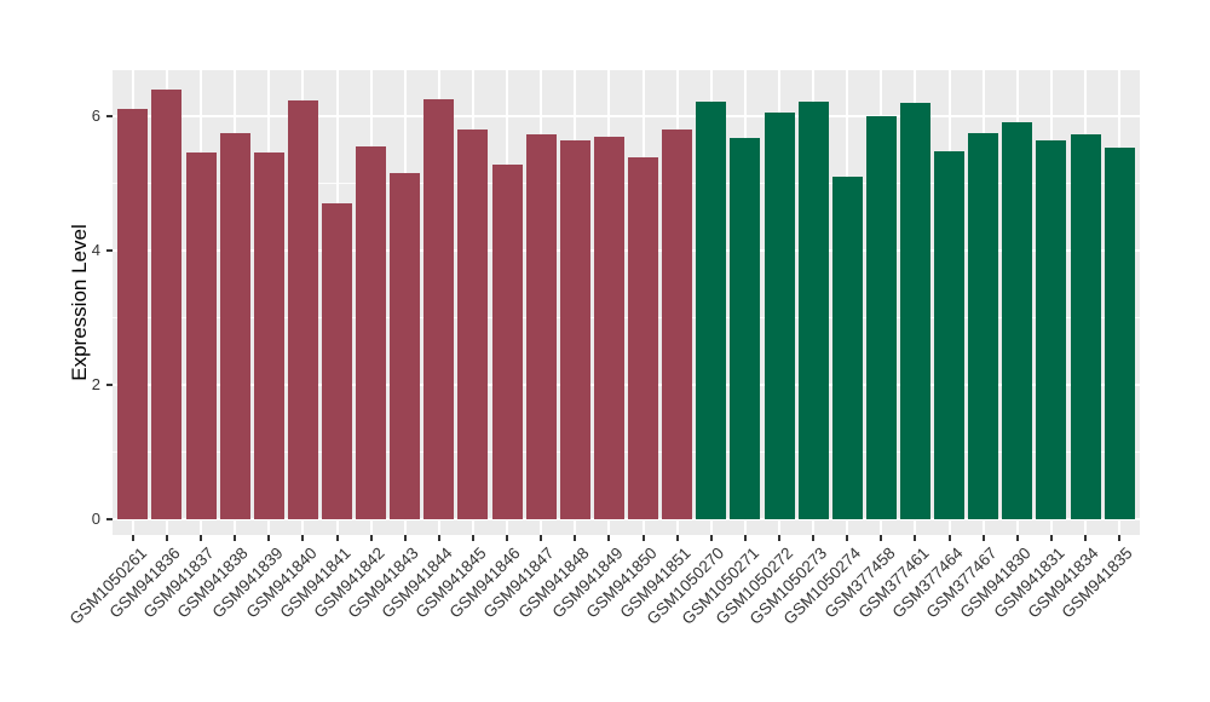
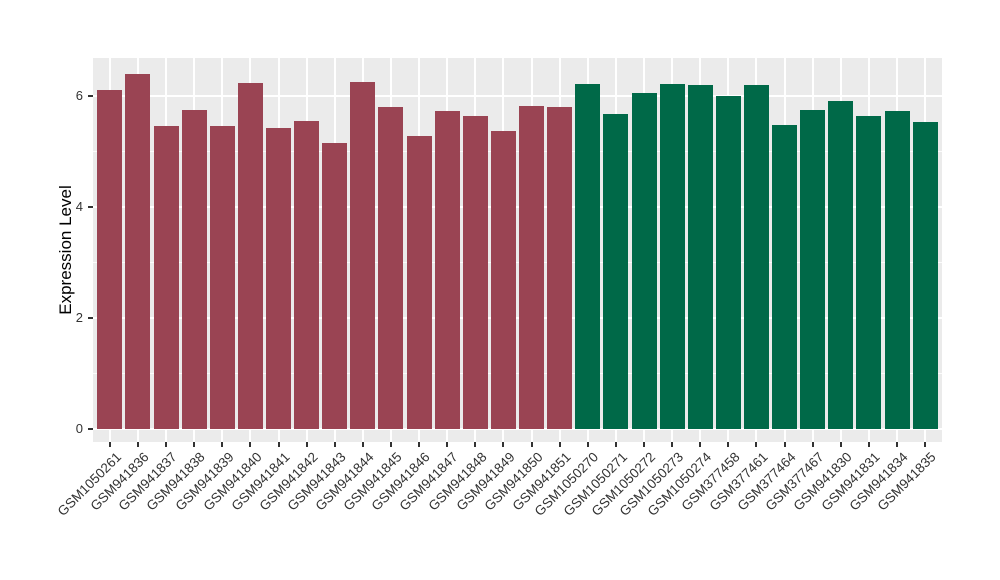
GSM941841: 4.7 -> 5.4
GSM941849: 5.7 -> 5.4
GSM941850: 5.4 -> 5.8
GSM1050274: 5.1 -> 6.2
